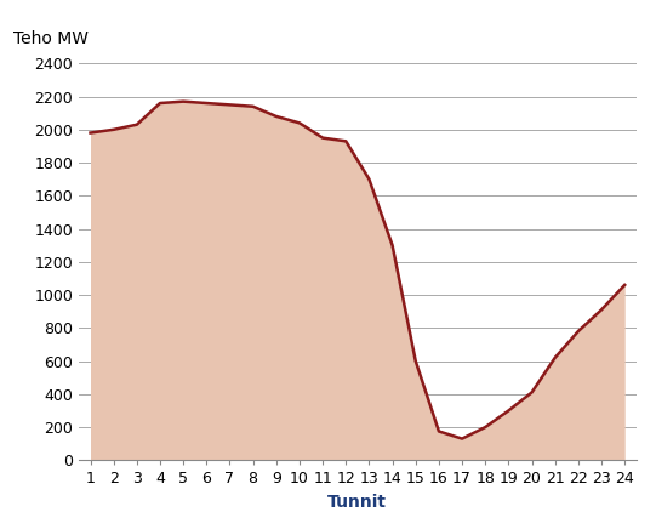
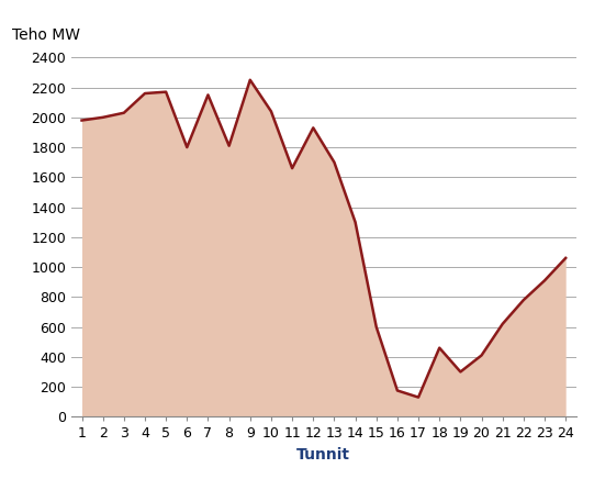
6: 2160 -> 1800
8: 2140 -> 1810
9: 2080 -> 2250
11: 1950 -> 1660
18: 200 -> 460
